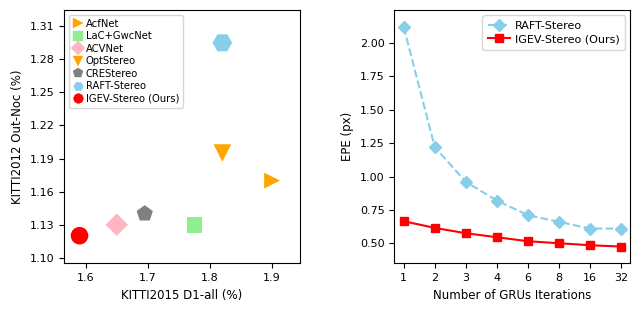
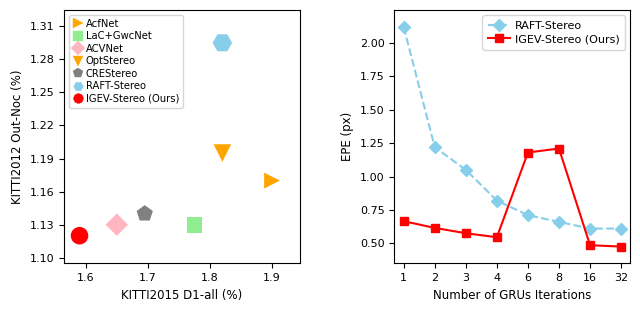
RAFT-Stereo/3: 0.96 -> 1.05
IGEV-Stereo (Ours)/6: 0.52 -> 1.18
IGEV-Stereo (Ours)/8: 0.50 -> 1.21
